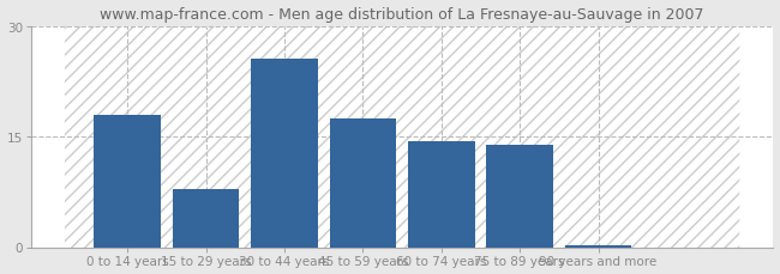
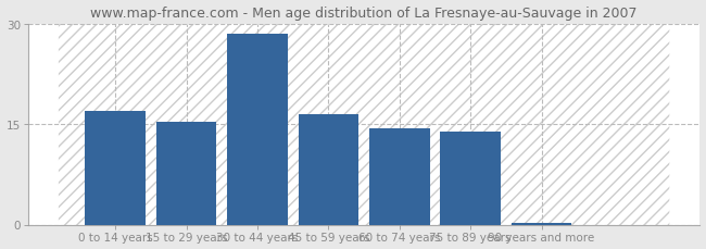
0 to 14 years: 18.0 -> 17.0
15 to 29 years: 7.8 -> 15.4
30 to 44 years: 25.6 -> 28.5
45 to 59 years: 17.4 -> 16.5
